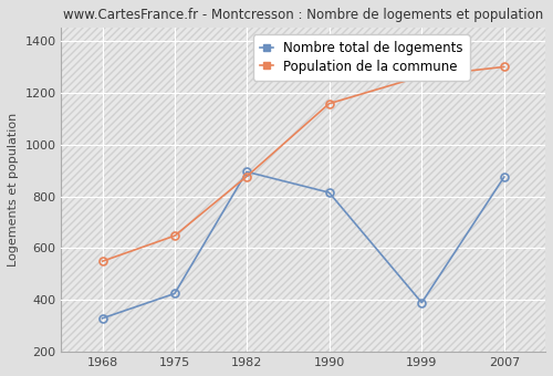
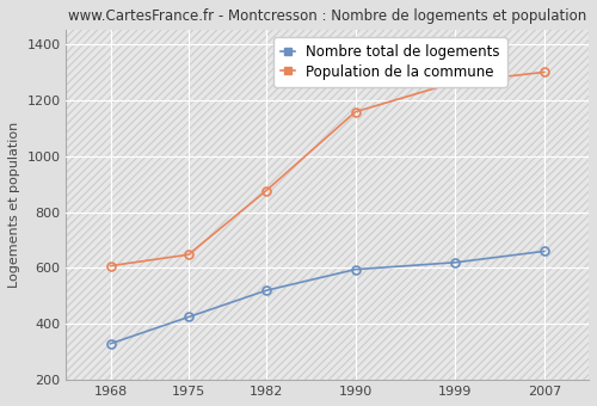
Population de la commune/1968: 550 -> 608
Nombre total de logements/1982: 895 -> 520
Nombre total de logements/1990: 815 -> 595
Nombre total de logements/1999: 390 -> 620
Nombre total de logements/2007: 875 -> 660
